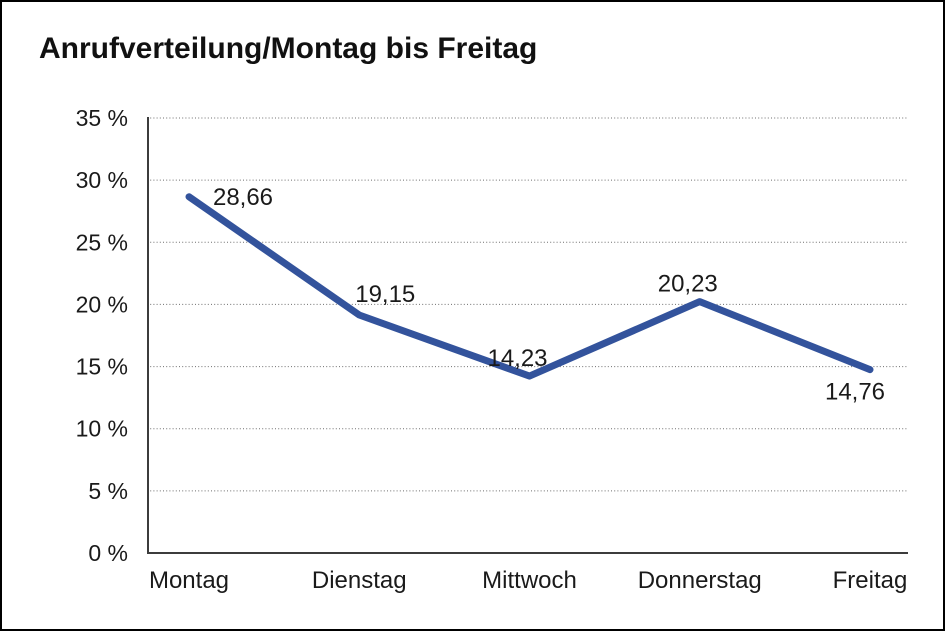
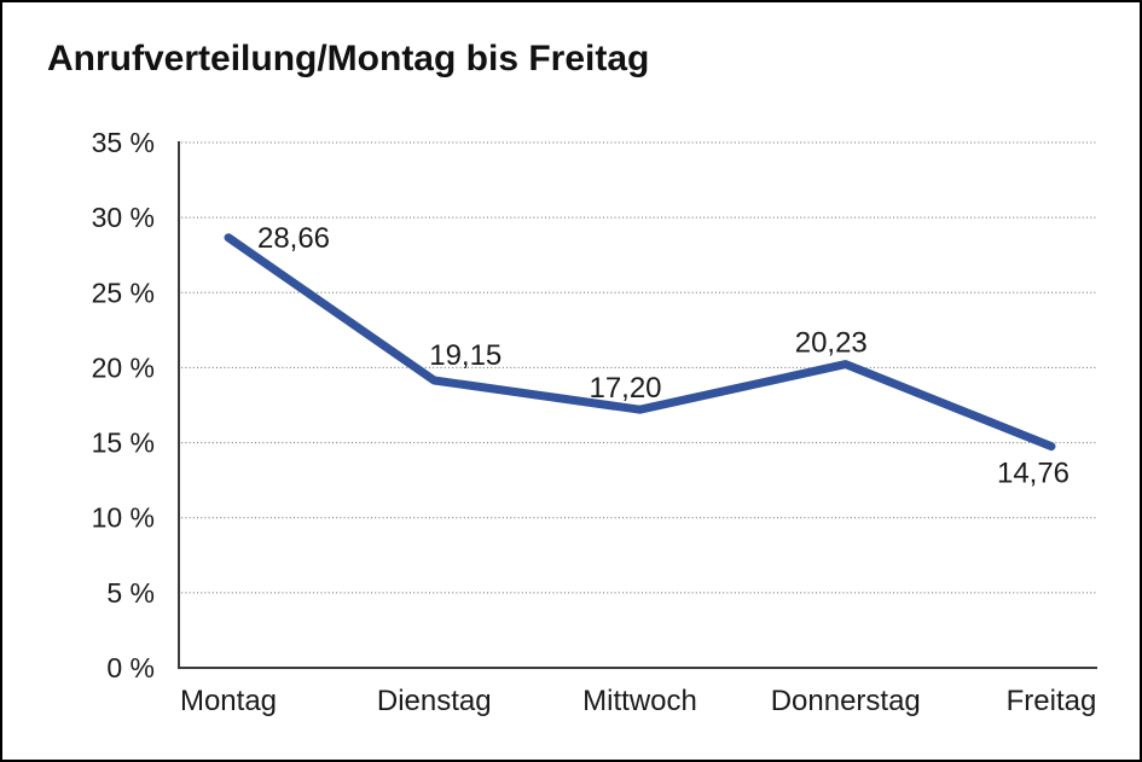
Mittwoch: 14,23 -> 17,20
